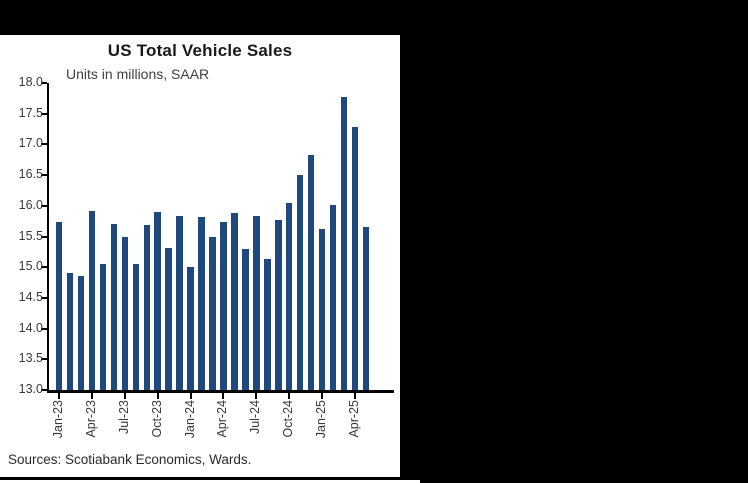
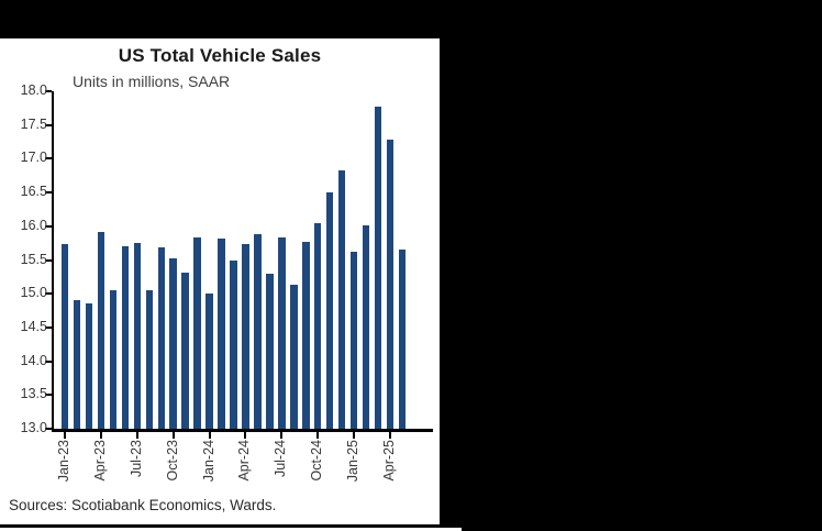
Jul-23: 15.5 -> 15.8
Oct-23: 15.9 -> 15.5
